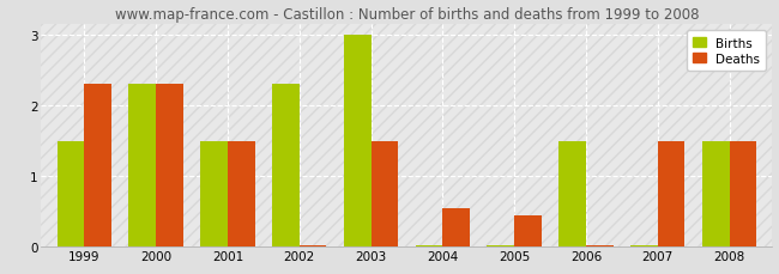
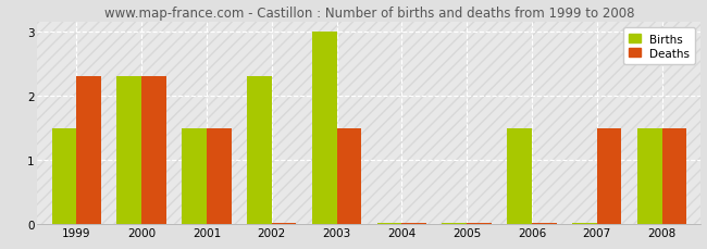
Deaths/2004: 0.54 -> 0.02
Deaths/2005: 0.44 -> 0.02
